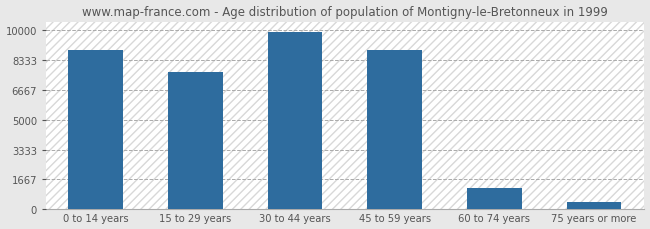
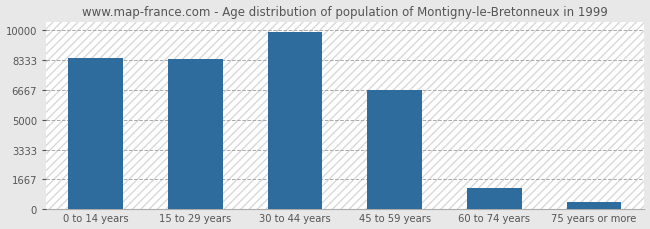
0 to 14 years: 8900 -> 8400
15 to 29 years: 7700 -> 8400
45 to 59 years: 8900 -> 6700
